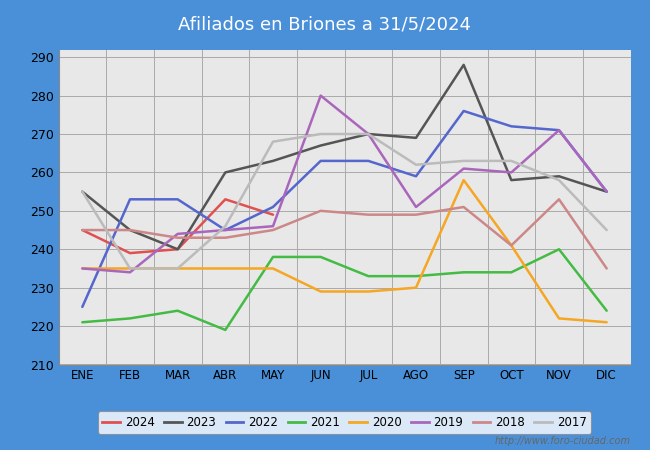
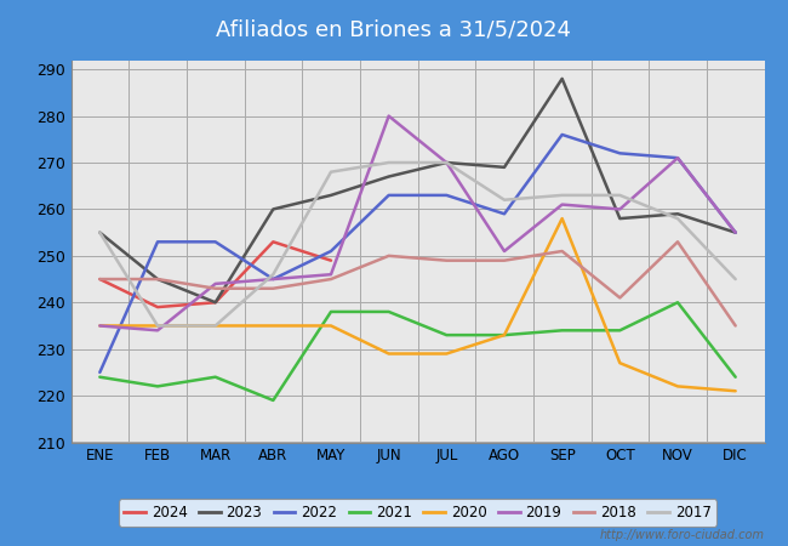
2021/ENE: 221 -> 224
2020/AGO: 230 -> 233
2020/OCT: 241 -> 227
